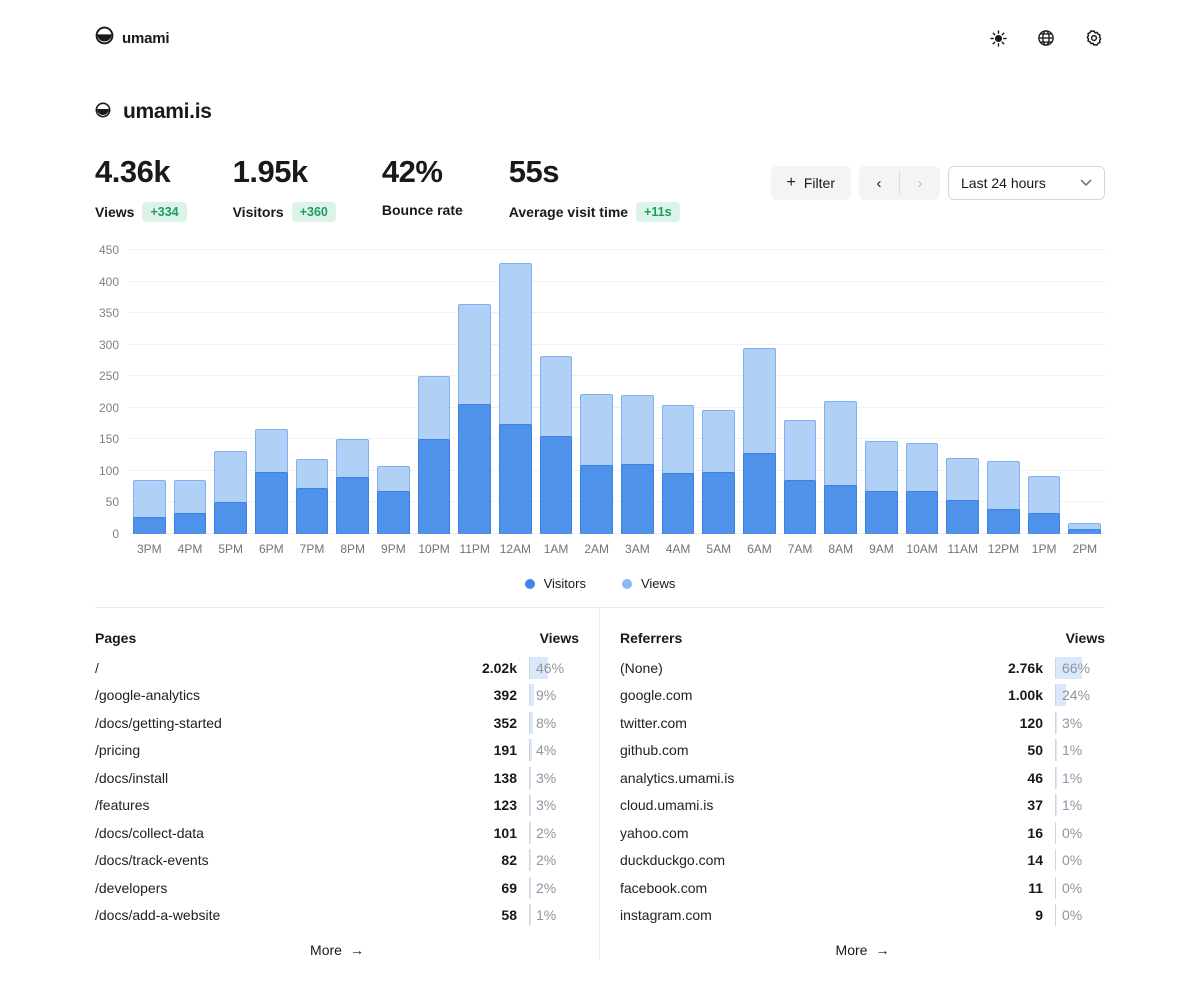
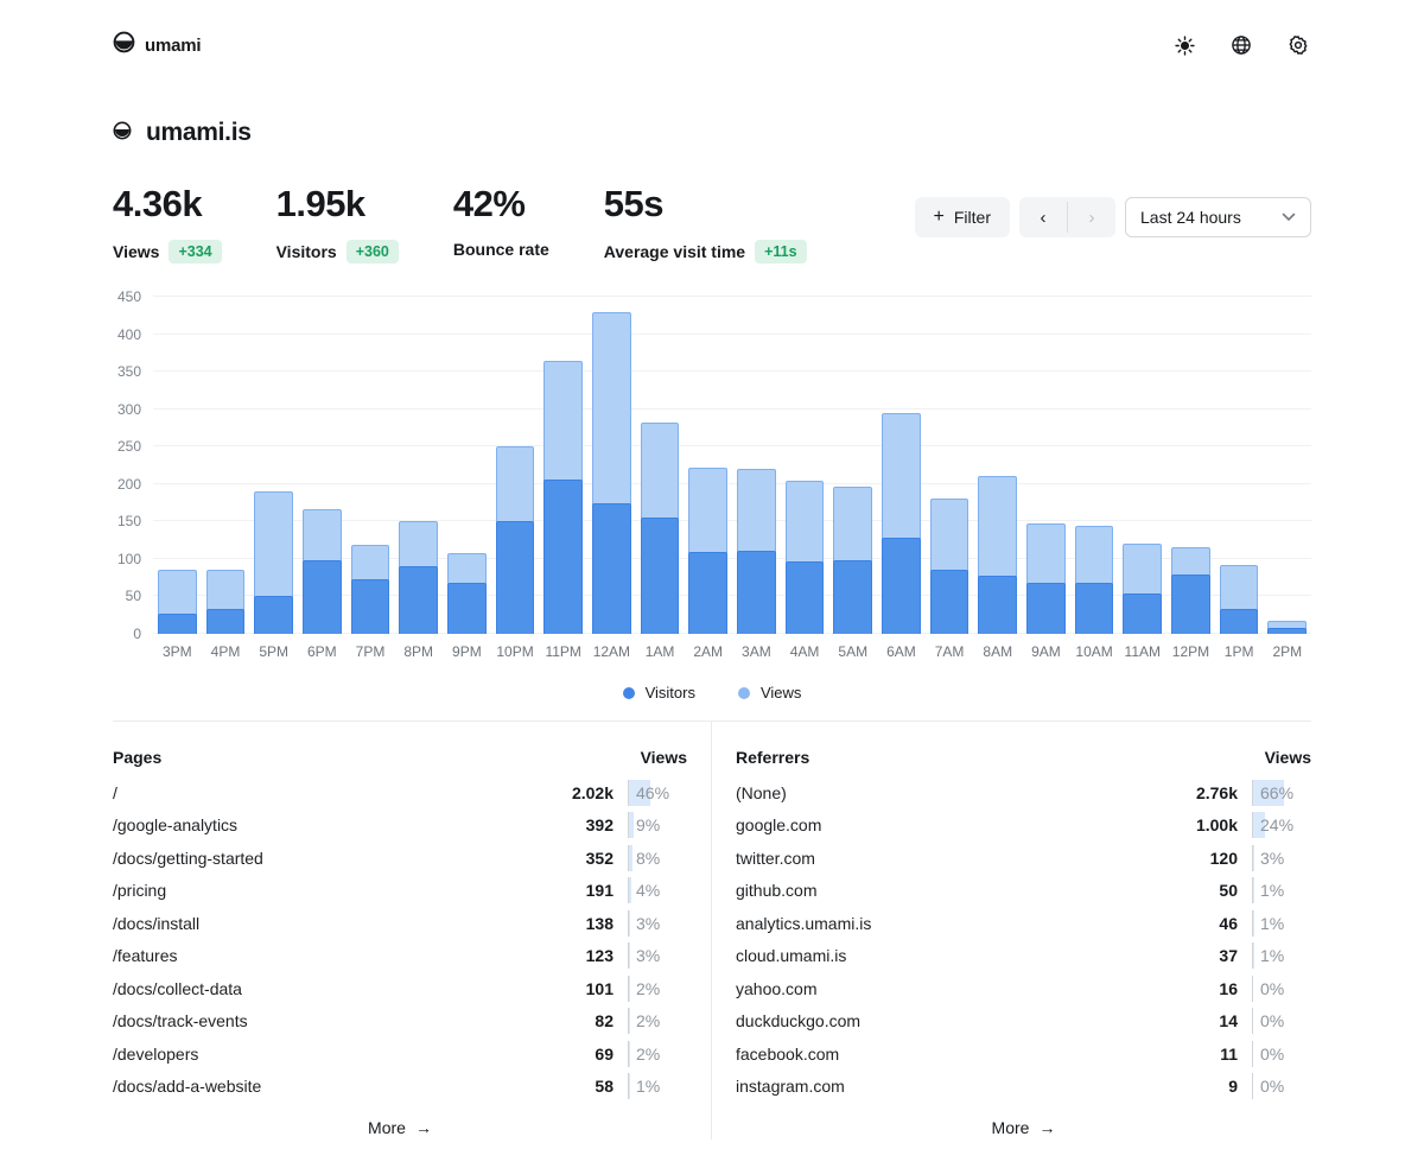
Views/5PM: 130 -> 190
Visitors/12PM: 40 -> 80
